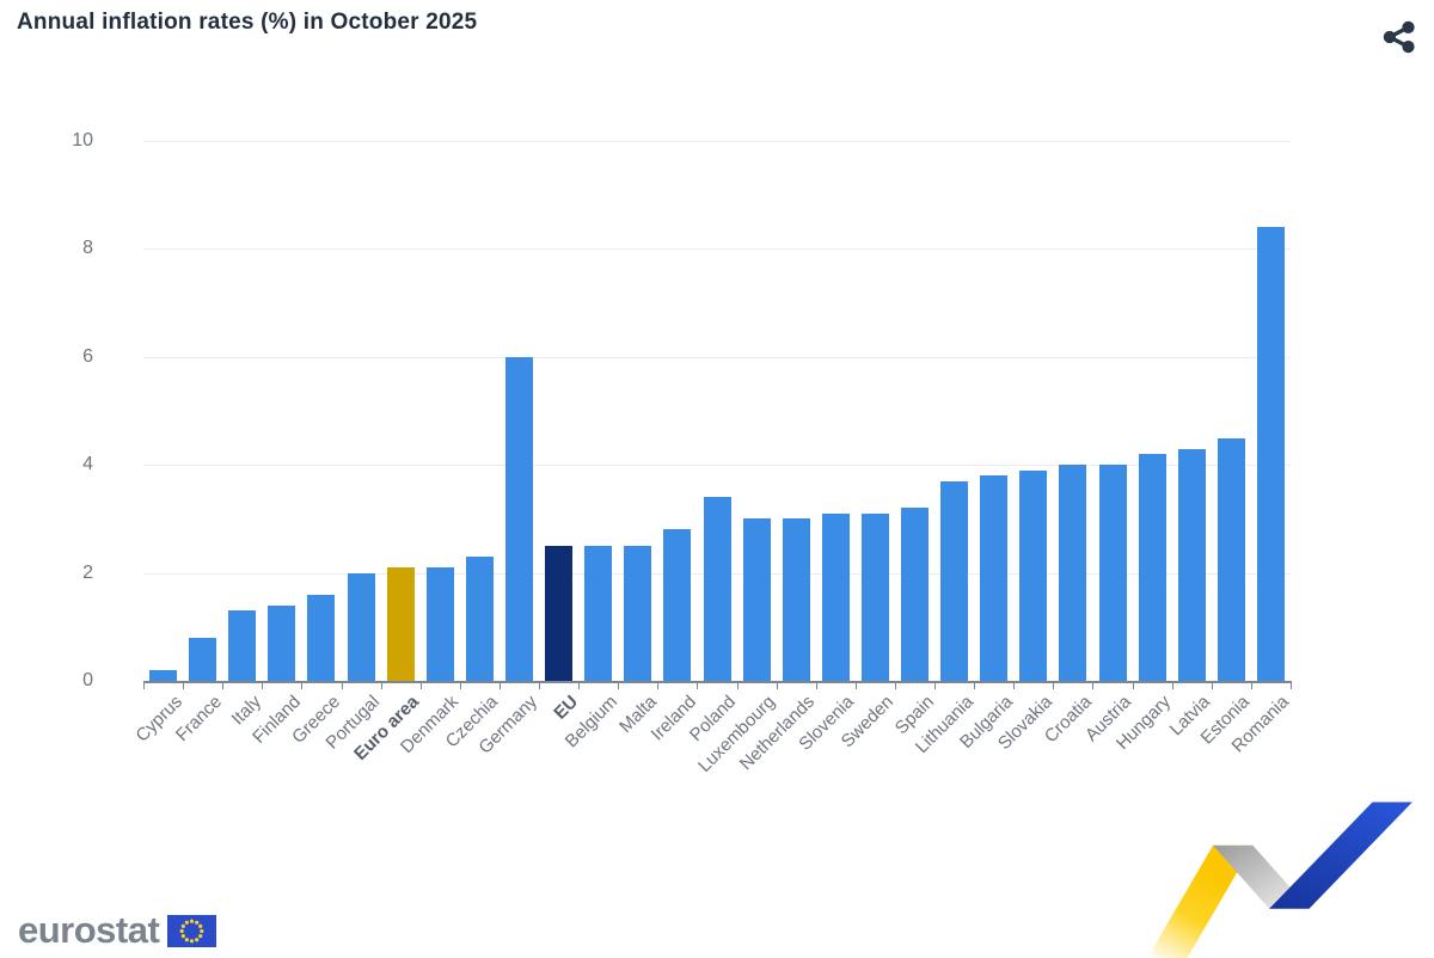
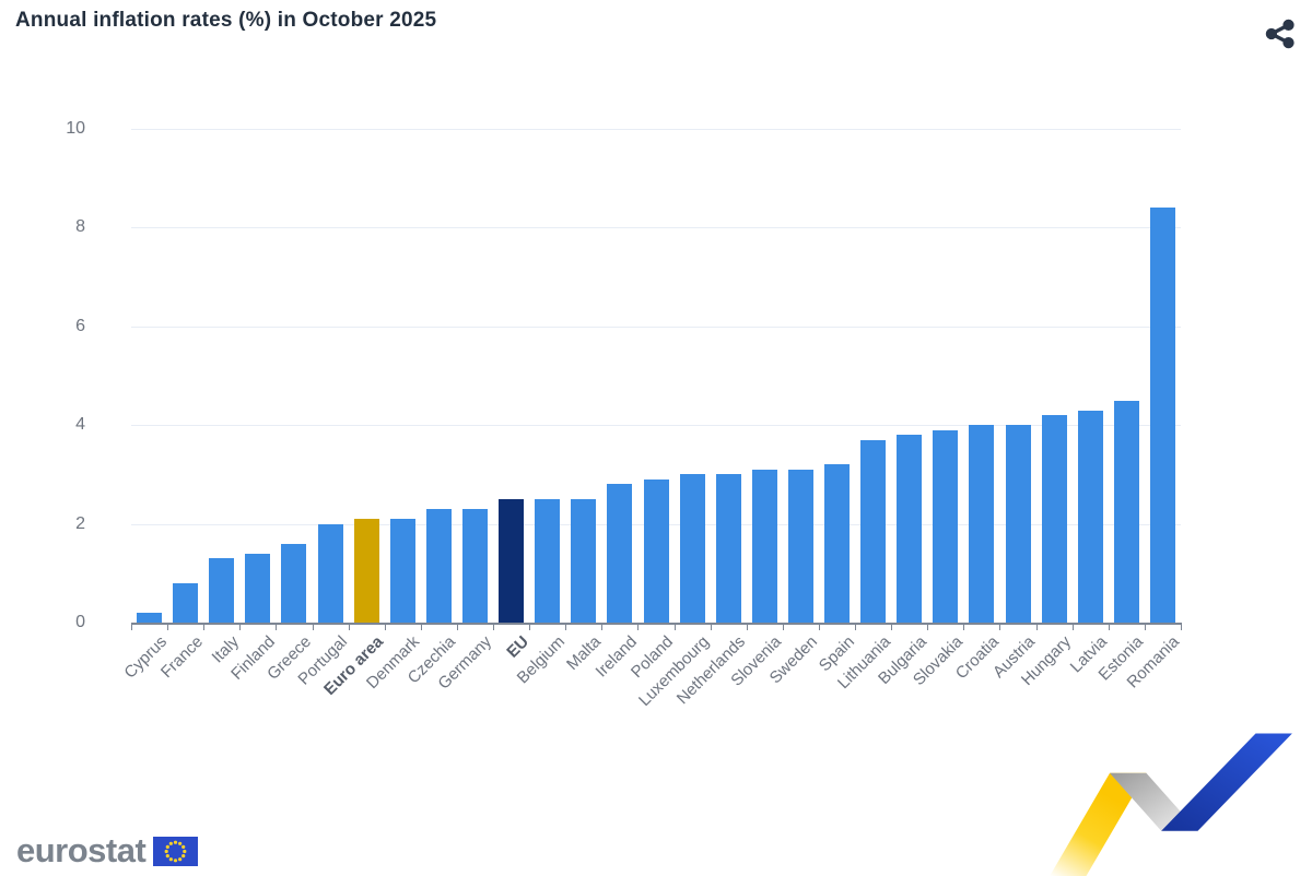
Germany: 6.0 -> 2.3
Poland: 3.4 -> 2.9
